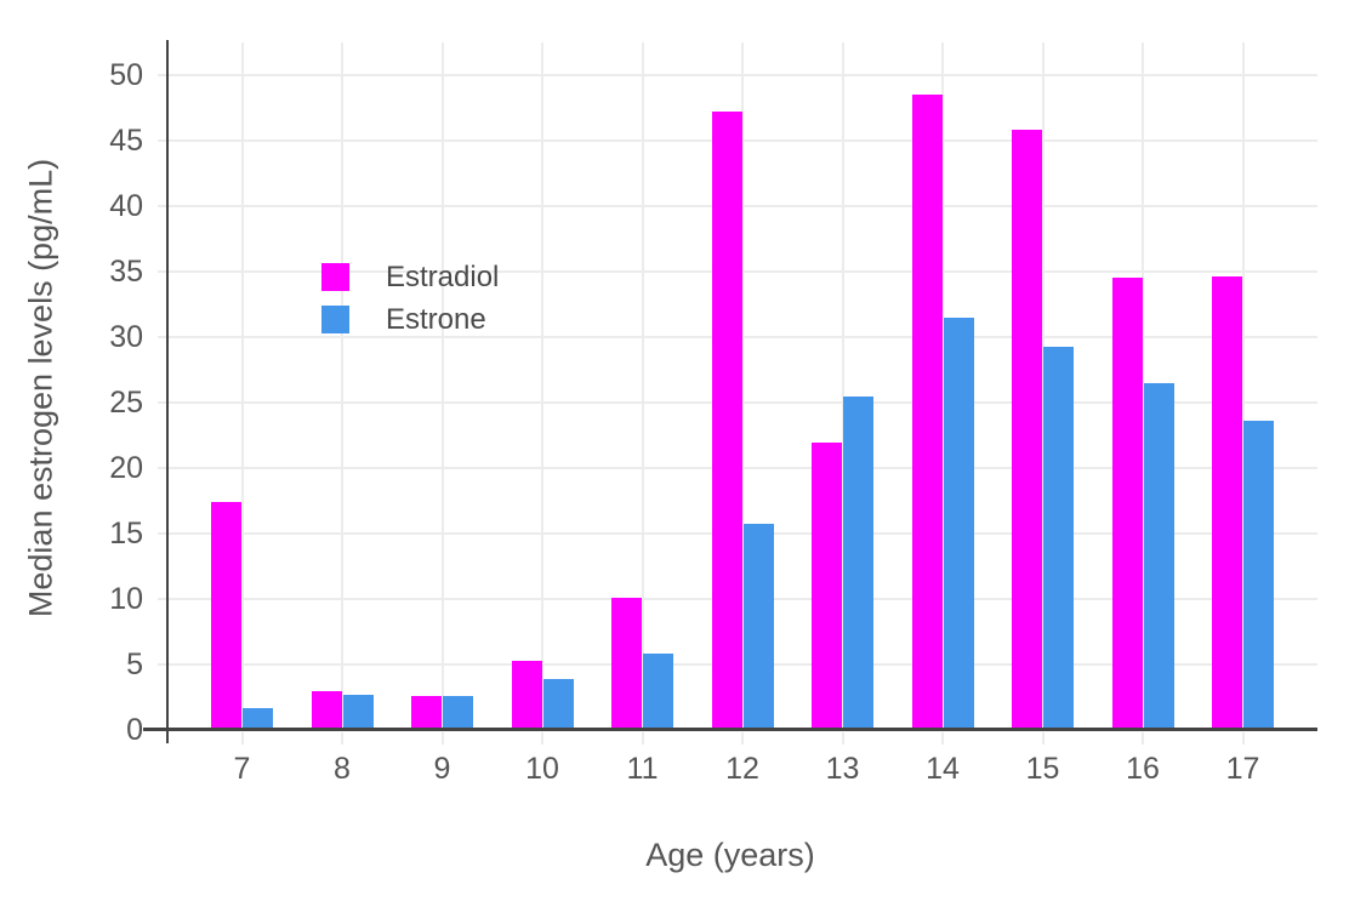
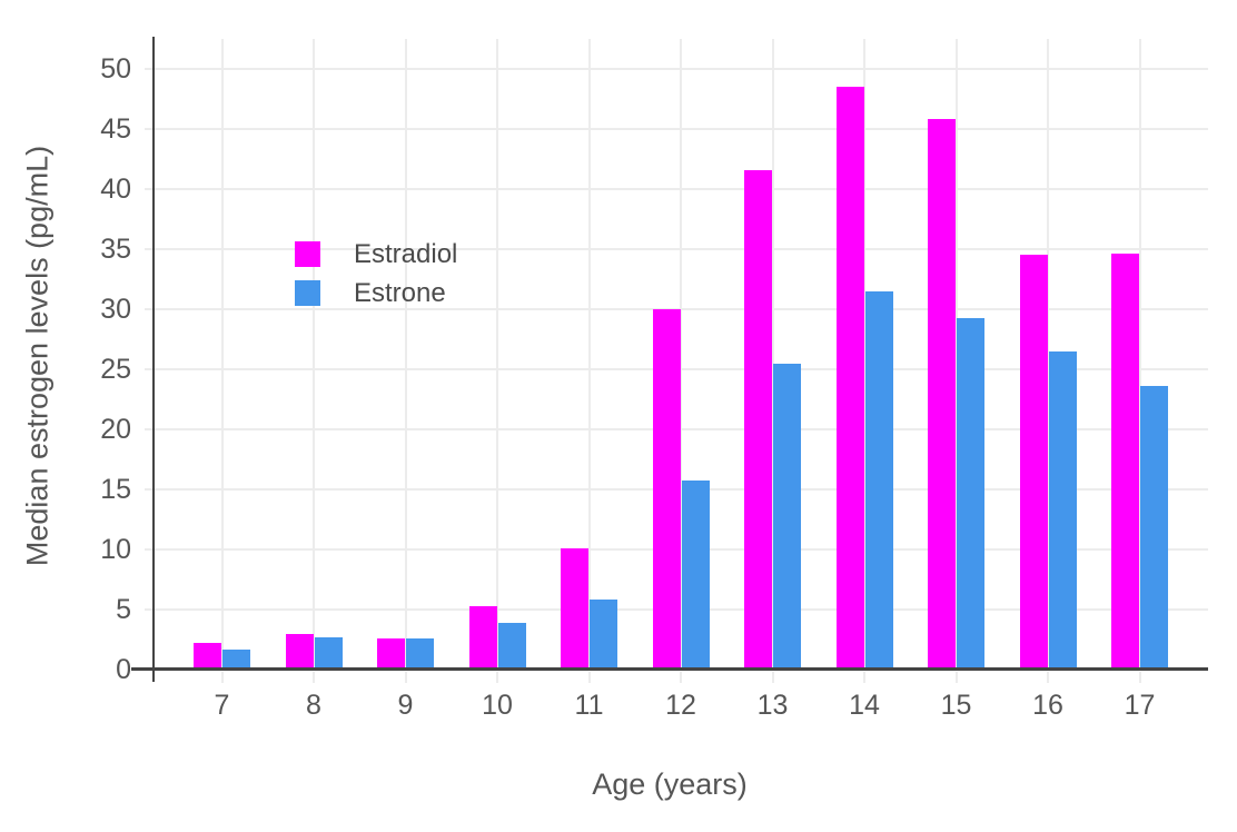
Estradiol/7: 17.4 -> 2.2
Estradiol/12: 47.2 -> 30.0
Estradiol/13: 21.9 -> 41.6
